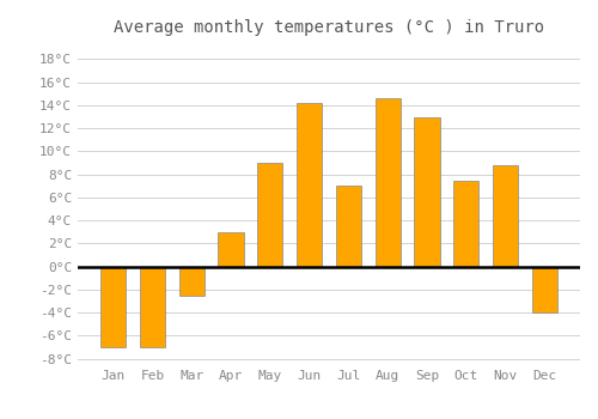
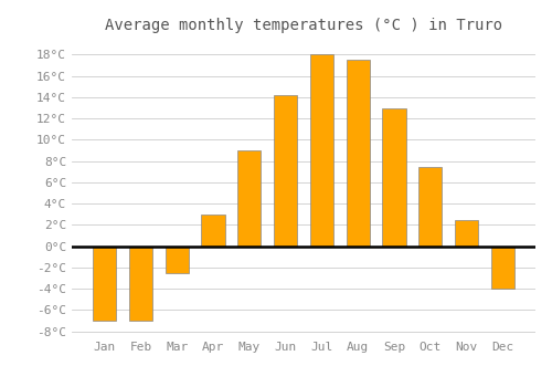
Jul: 7.0°C -> 18.0°C
Aug: 14.6°C -> 17.5°C
Nov: 8.8°C -> 2.5°C
